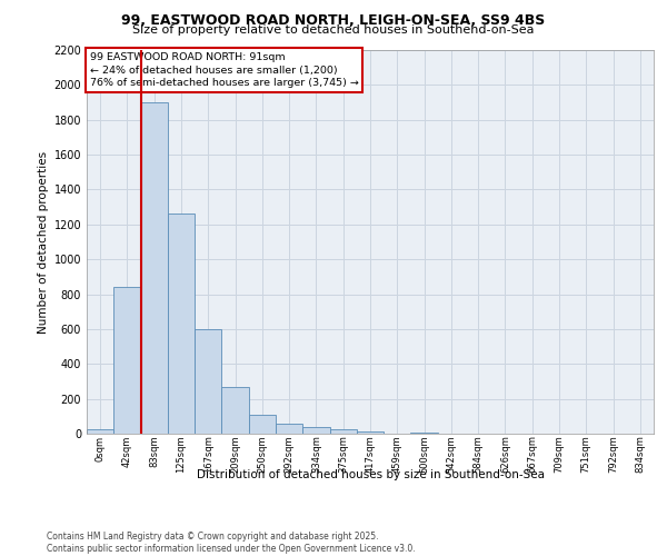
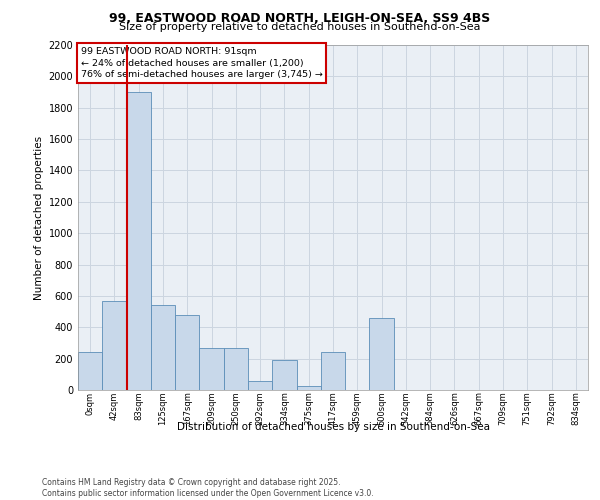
0sqm: 20 -> 240
42sqm: 840 -> 570
125sqm: 1260 -> 540
167sqm: 600 -> 480
250sqm: 110 -> 270
334sqm: 40 -> 190
417sqm: 10 -> 240
500sqm: 0 -> 460
